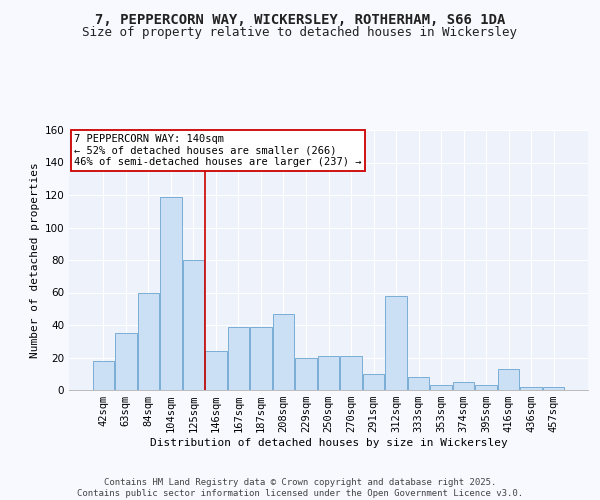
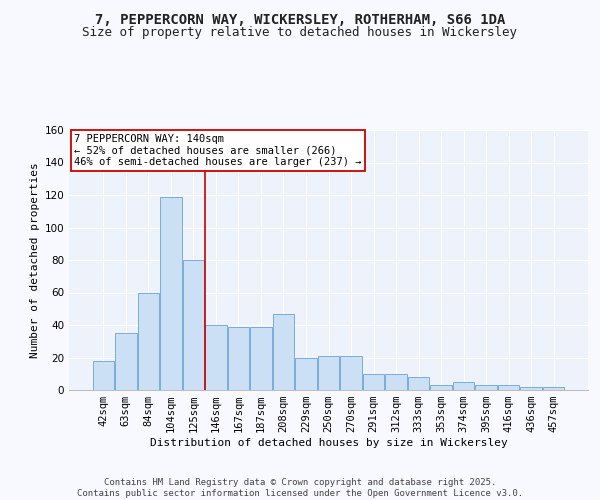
146sqm: 24 -> 40
312sqm: 58 -> 10
416sqm: 13 -> 3
